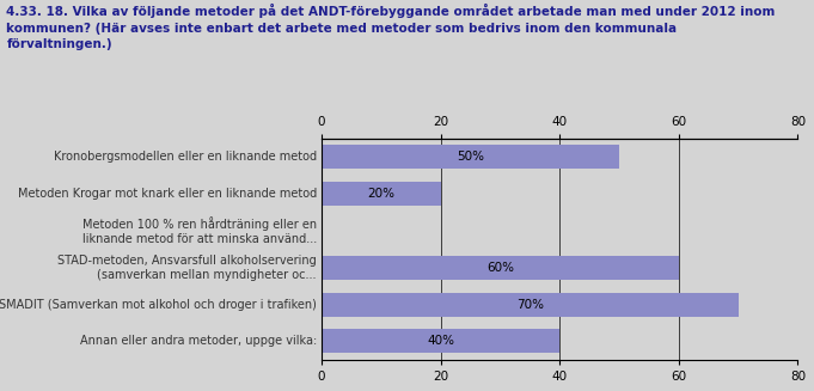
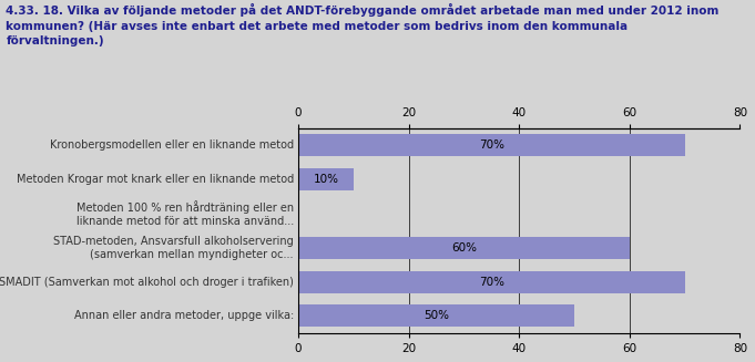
Kronobergsmodellen eller en liknande metod: 50% -> 70%
Metoden Krogar mot knark eller en liknande metod: 20% -> 10%
Annan eller andra metoder, uppge vilka:: 40% -> 50%
